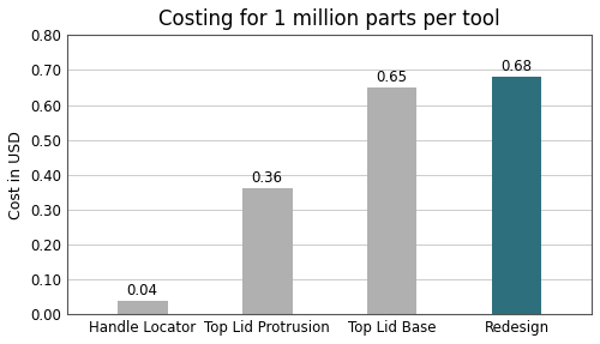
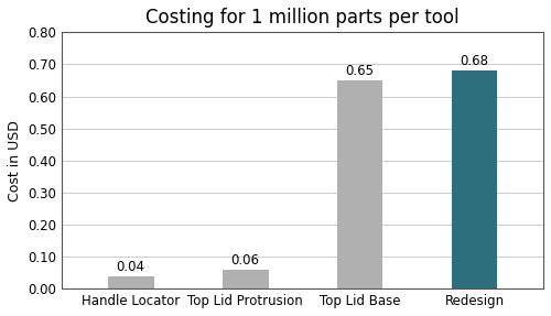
Top Lid Protrusion: 0.36 -> 0.06
